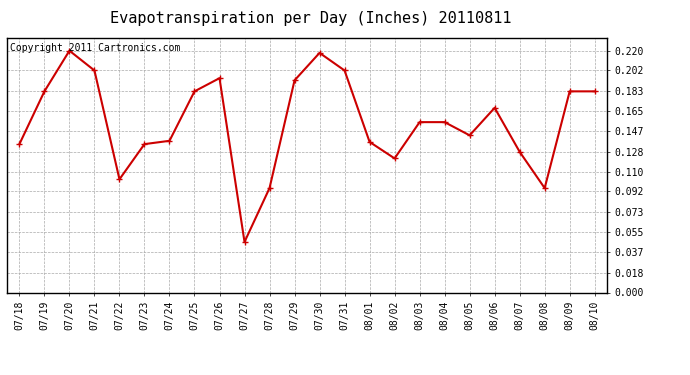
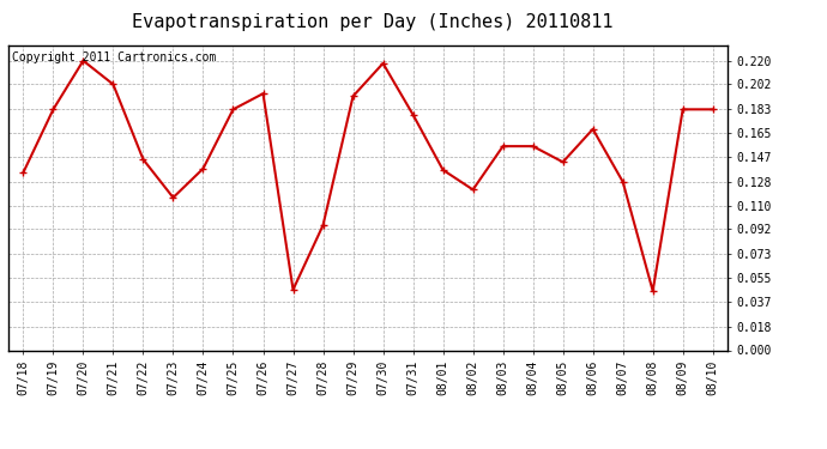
07/22: 0.103 -> 0.145
07/23: 0.135 -> 0.116
07/31: 0.202 -> 0.179
08/08: 0.095 -> 0.045
